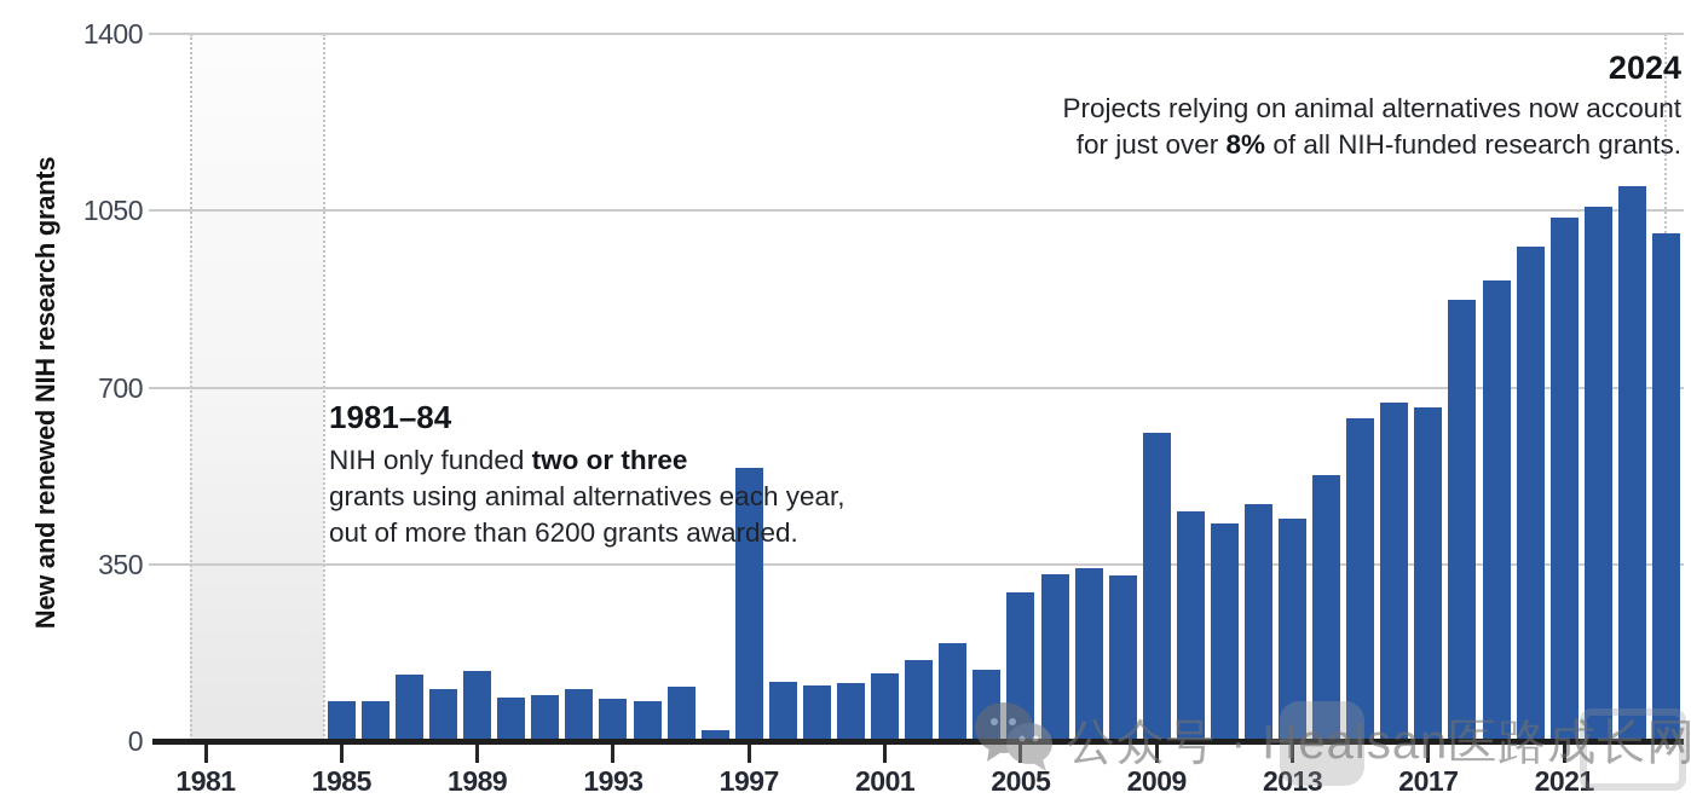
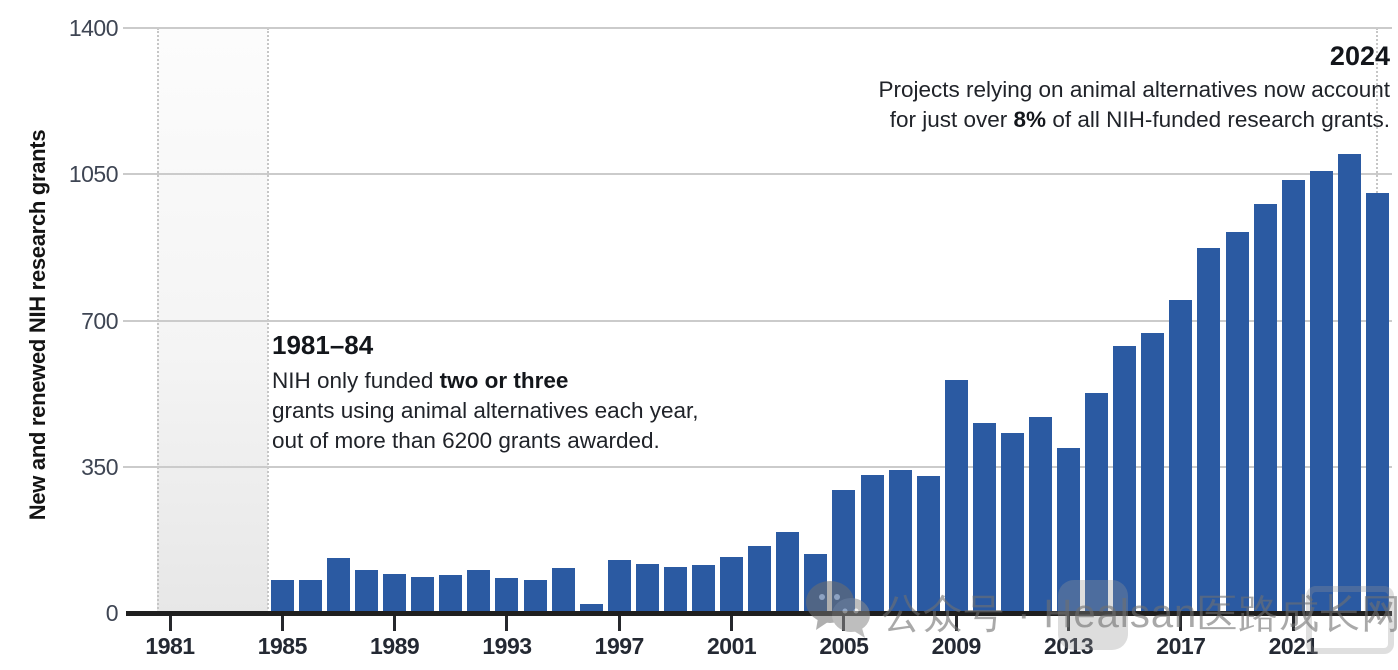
1989: 140 -> 90
1997: 540 -> 130
2009: 610 -> 560
2013: 440 -> 390
2017: 660 -> 750
